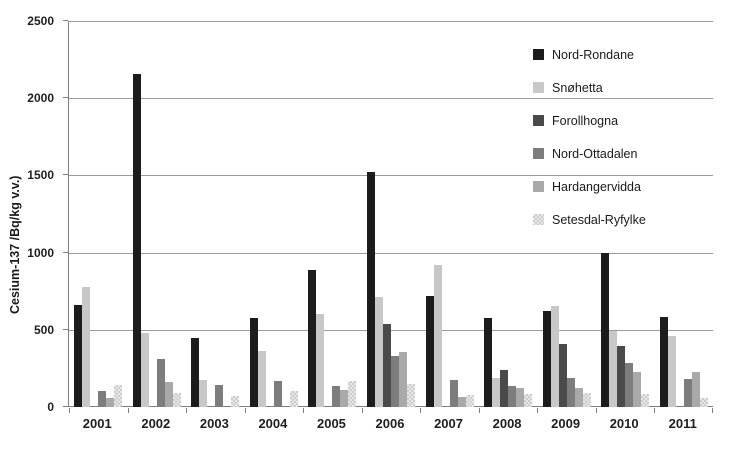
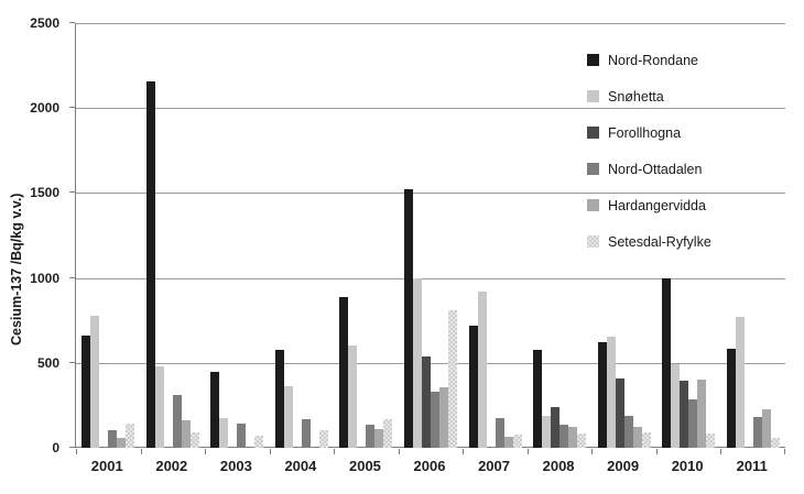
Snøhetta/2006: 710 -> 1000
Setesdal-Ryfylke/2006: 150 -> 810
Hardangervidda/2010: 230 -> 400
Snøhetta/2011: 460 -> 770
